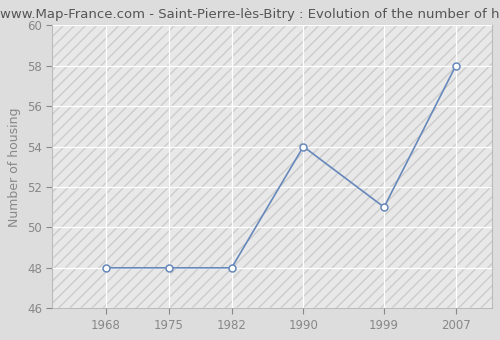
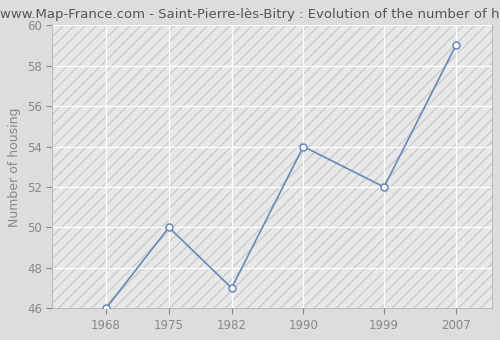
1968: 48 -> 46
1975: 48 -> 50
1982: 48 -> 47
1999: 51 -> 52
2007: 58 -> 59
